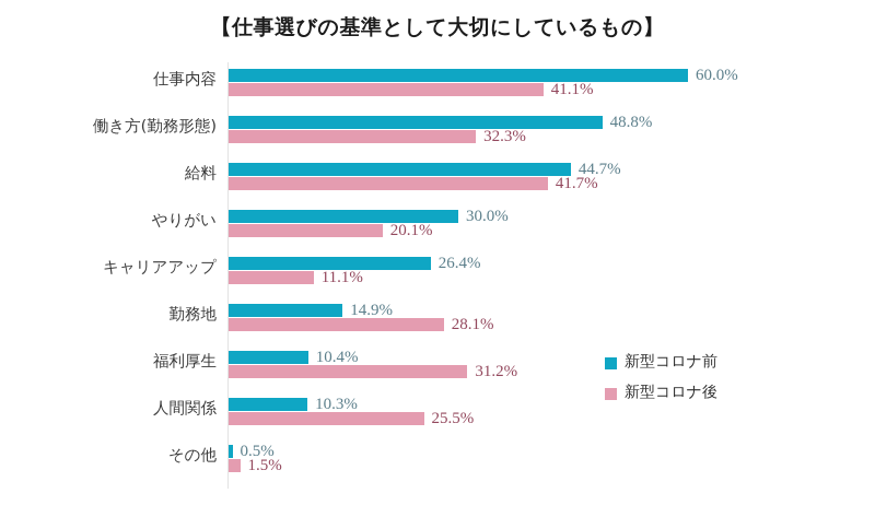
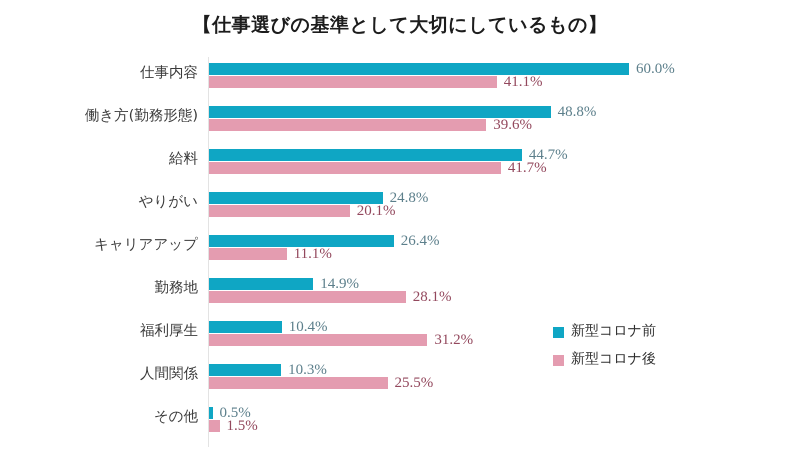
新型コロナ後/働き方(勤務形態): 32.3% -> 39.6%
新型コロナ前/やりがい: 30.0% -> 24.8%
